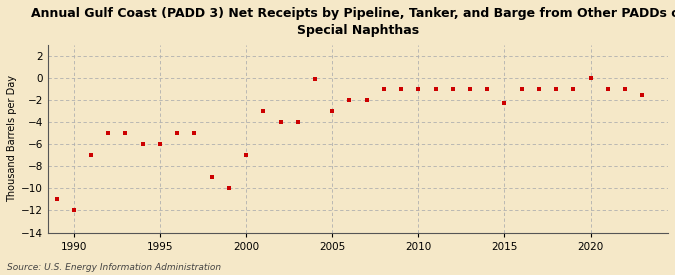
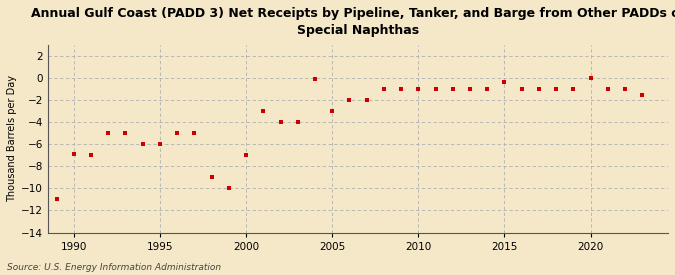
1990: -12.0 -> -6.9
2015: -2.2 -> -0.3
